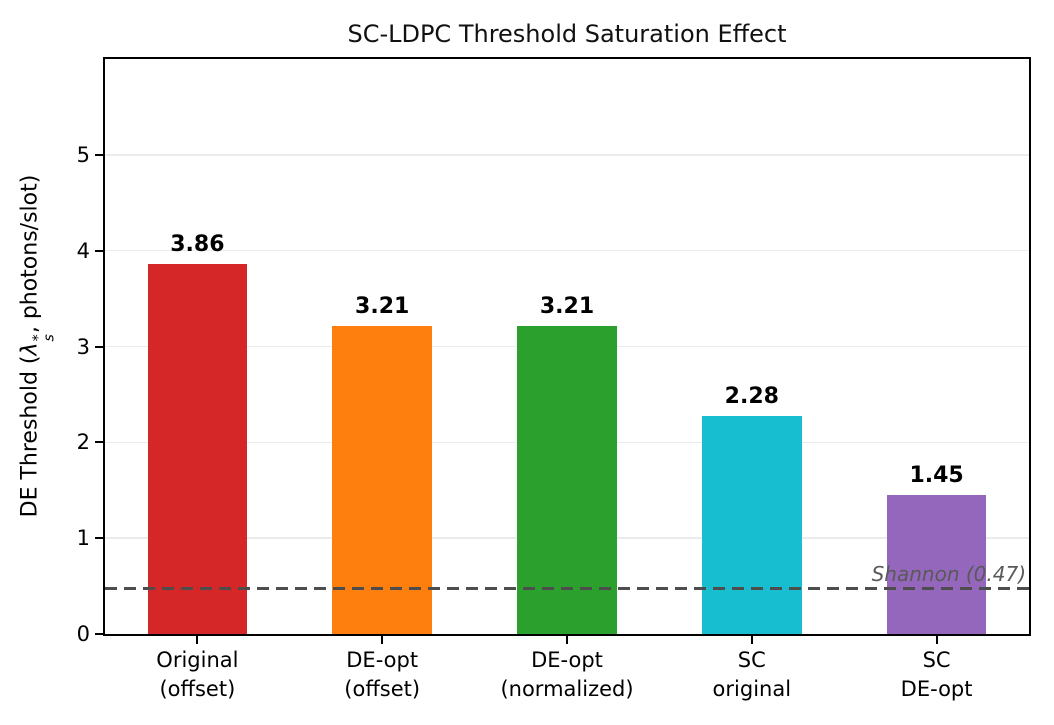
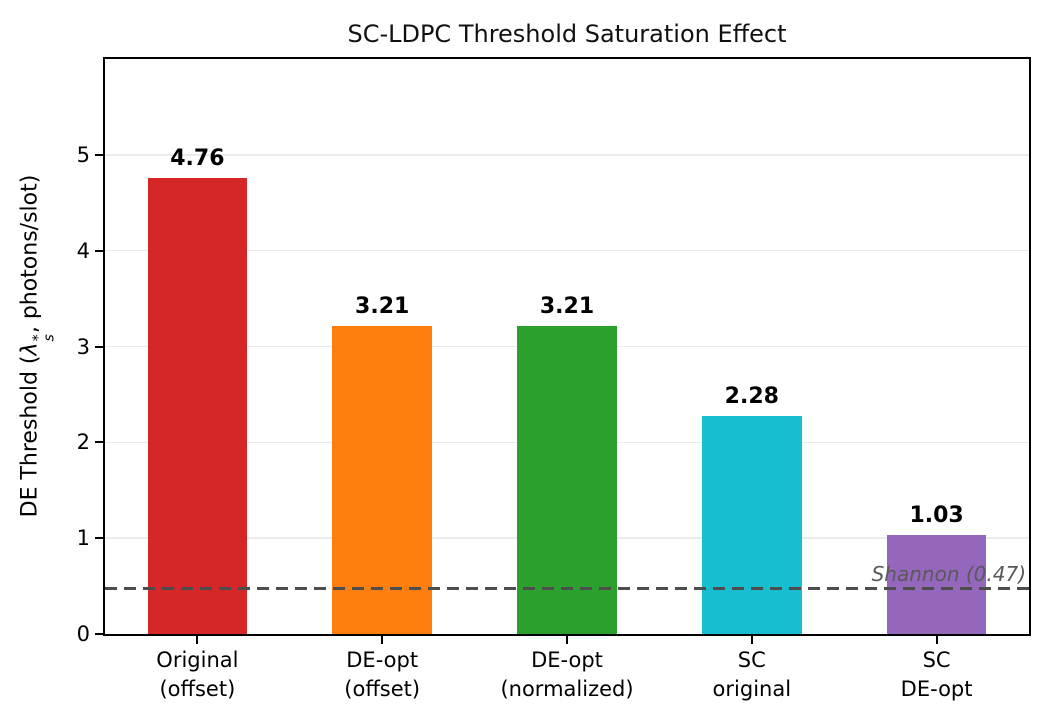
Original (offset): 3.86 -> 4.76
SC DE-opt: 1.45 -> 1.03
